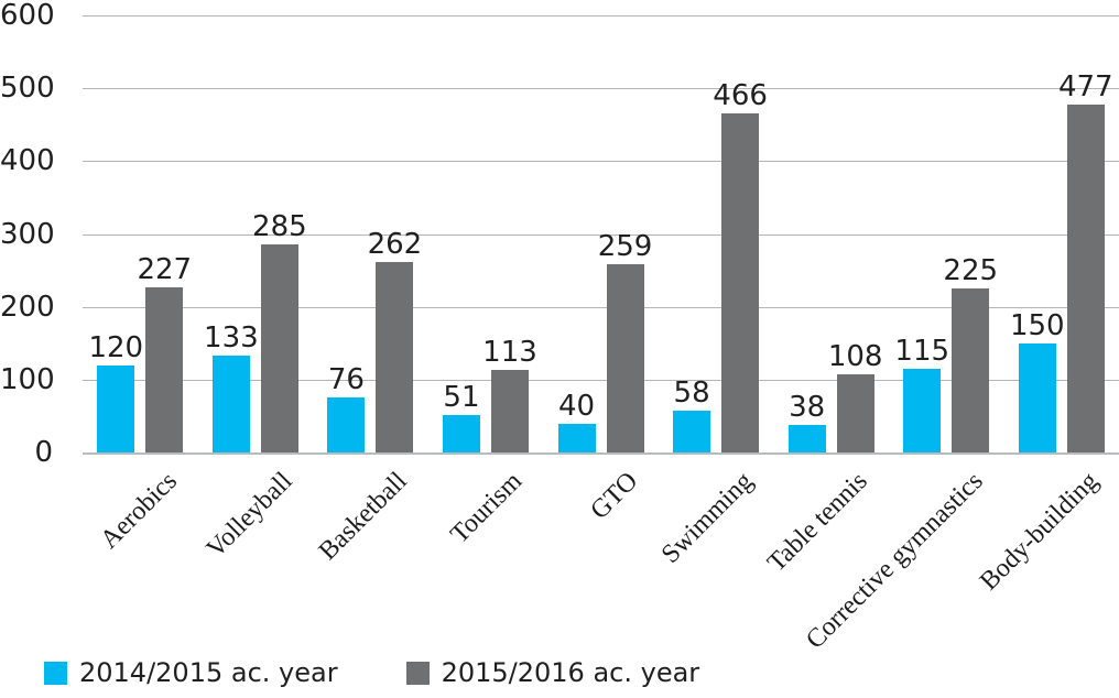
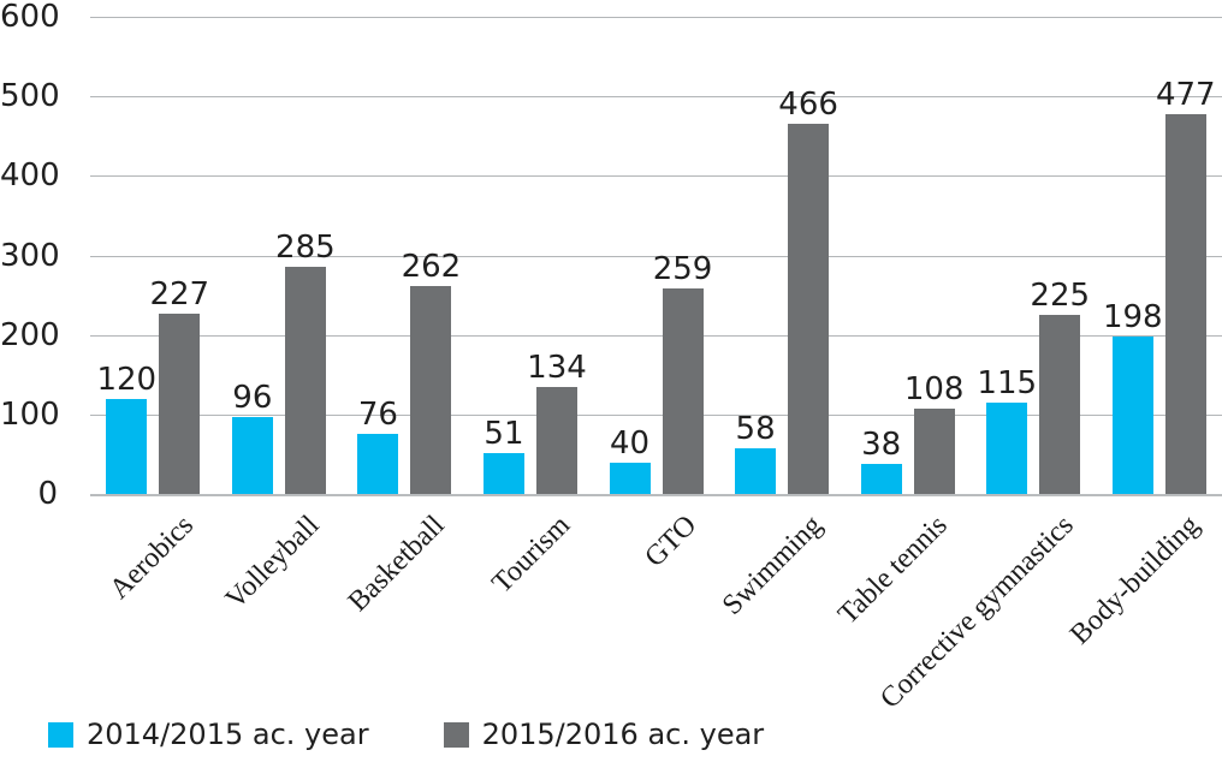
2014/2015 ac. year/Volleyball: 133 -> 96
2015/2016 ac. year/Tourism: 113 -> 134
2014/2015 ac. year/Body-building: 150 -> 198
